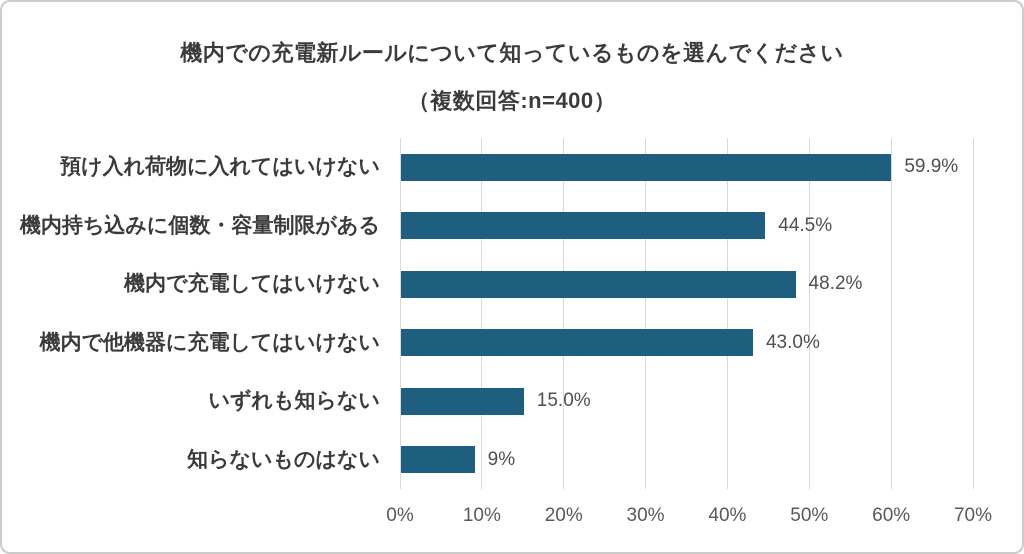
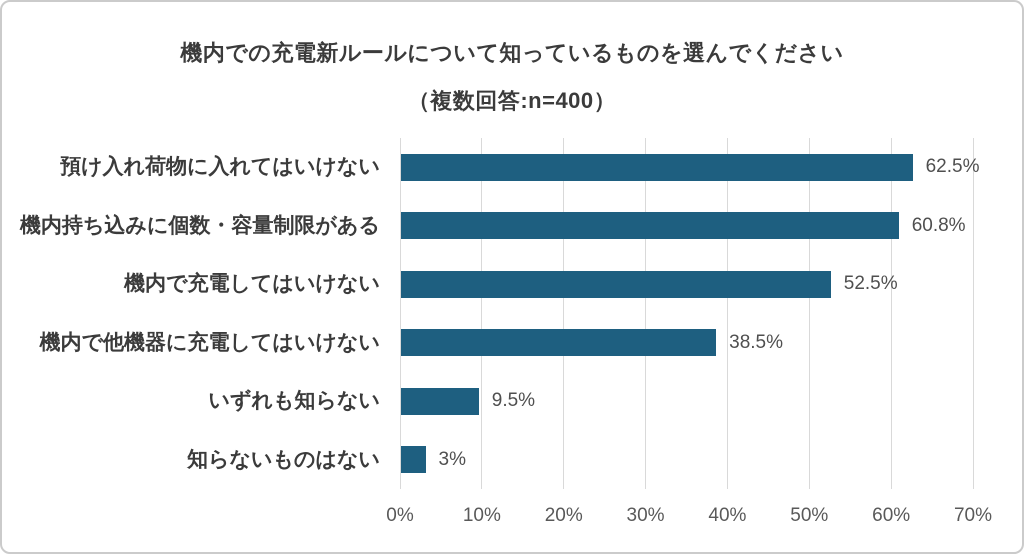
預け入れ荷物に入れてはいけない: 59.9% -> 62.5%
機内持ち込みに個数・容量制限がある: 44.5% -> 60.8%
機内で充電してはいけない: 48.2% -> 52.5%
機内で他機器に充電してはいけない: 43.0% -> 38.5%
いずれも知らない: 15.0% -> 9.5%
知らないものはない: 9% -> 3%
